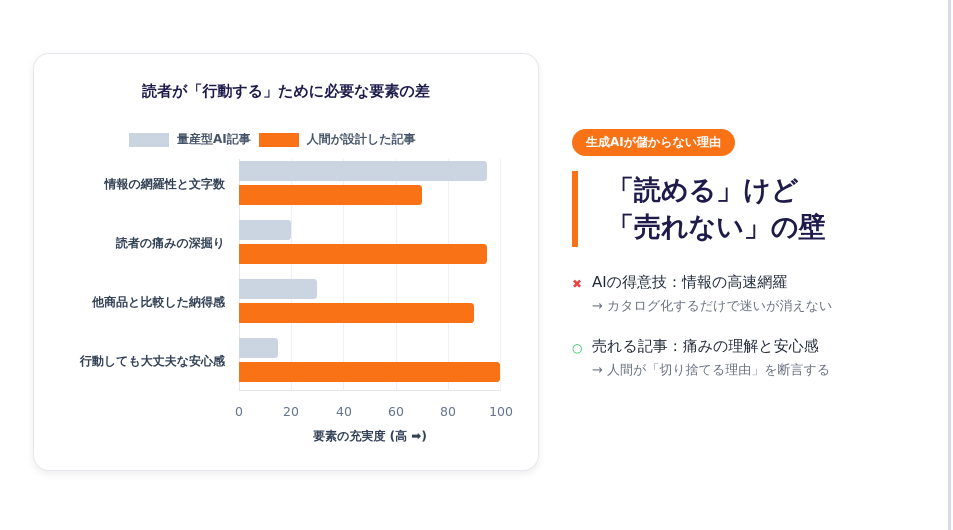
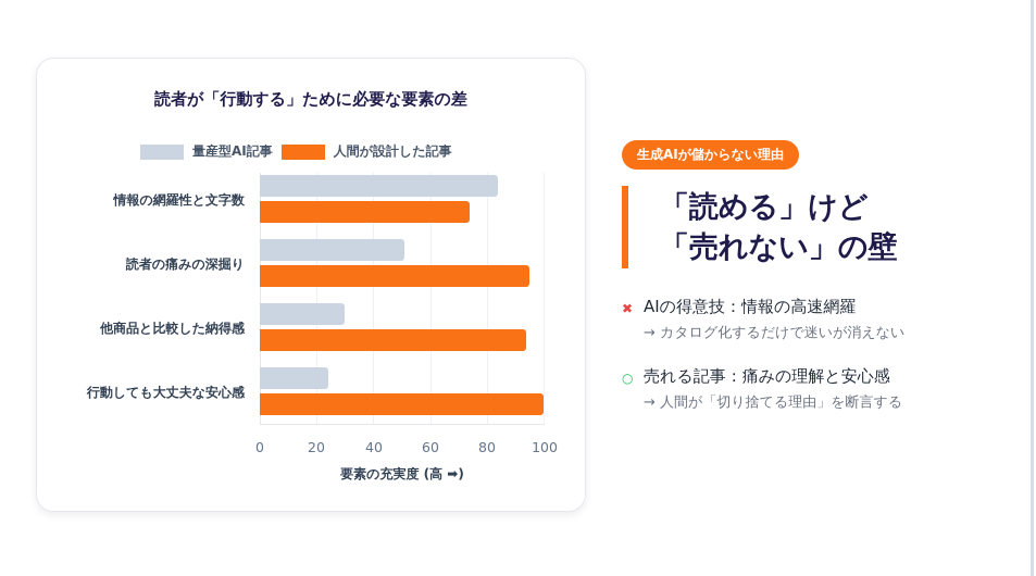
量産型AI記事/情報の網羅性と文字数: 95 -> 84
人間が設計した記事/情報の網羅性と文字数: 70 -> 74
量産型AI記事/読者の痛みの深掘り: 20 -> 51
人間が設計した記事/他商品と比較した納得感: 90 -> 94
量産型AI記事/行動しても大丈夫な安心感: 15 -> 24
